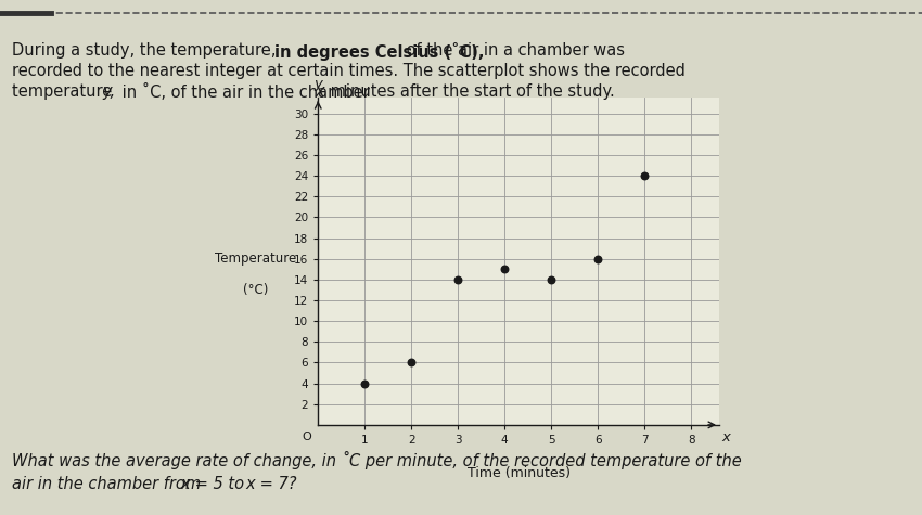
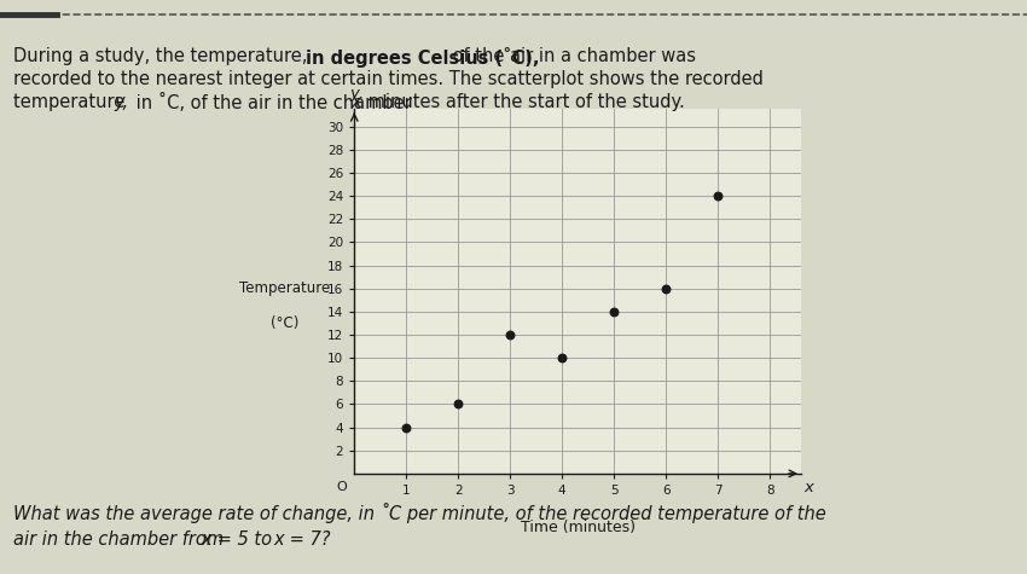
3: 14 -> 12
4: 15 -> 10
